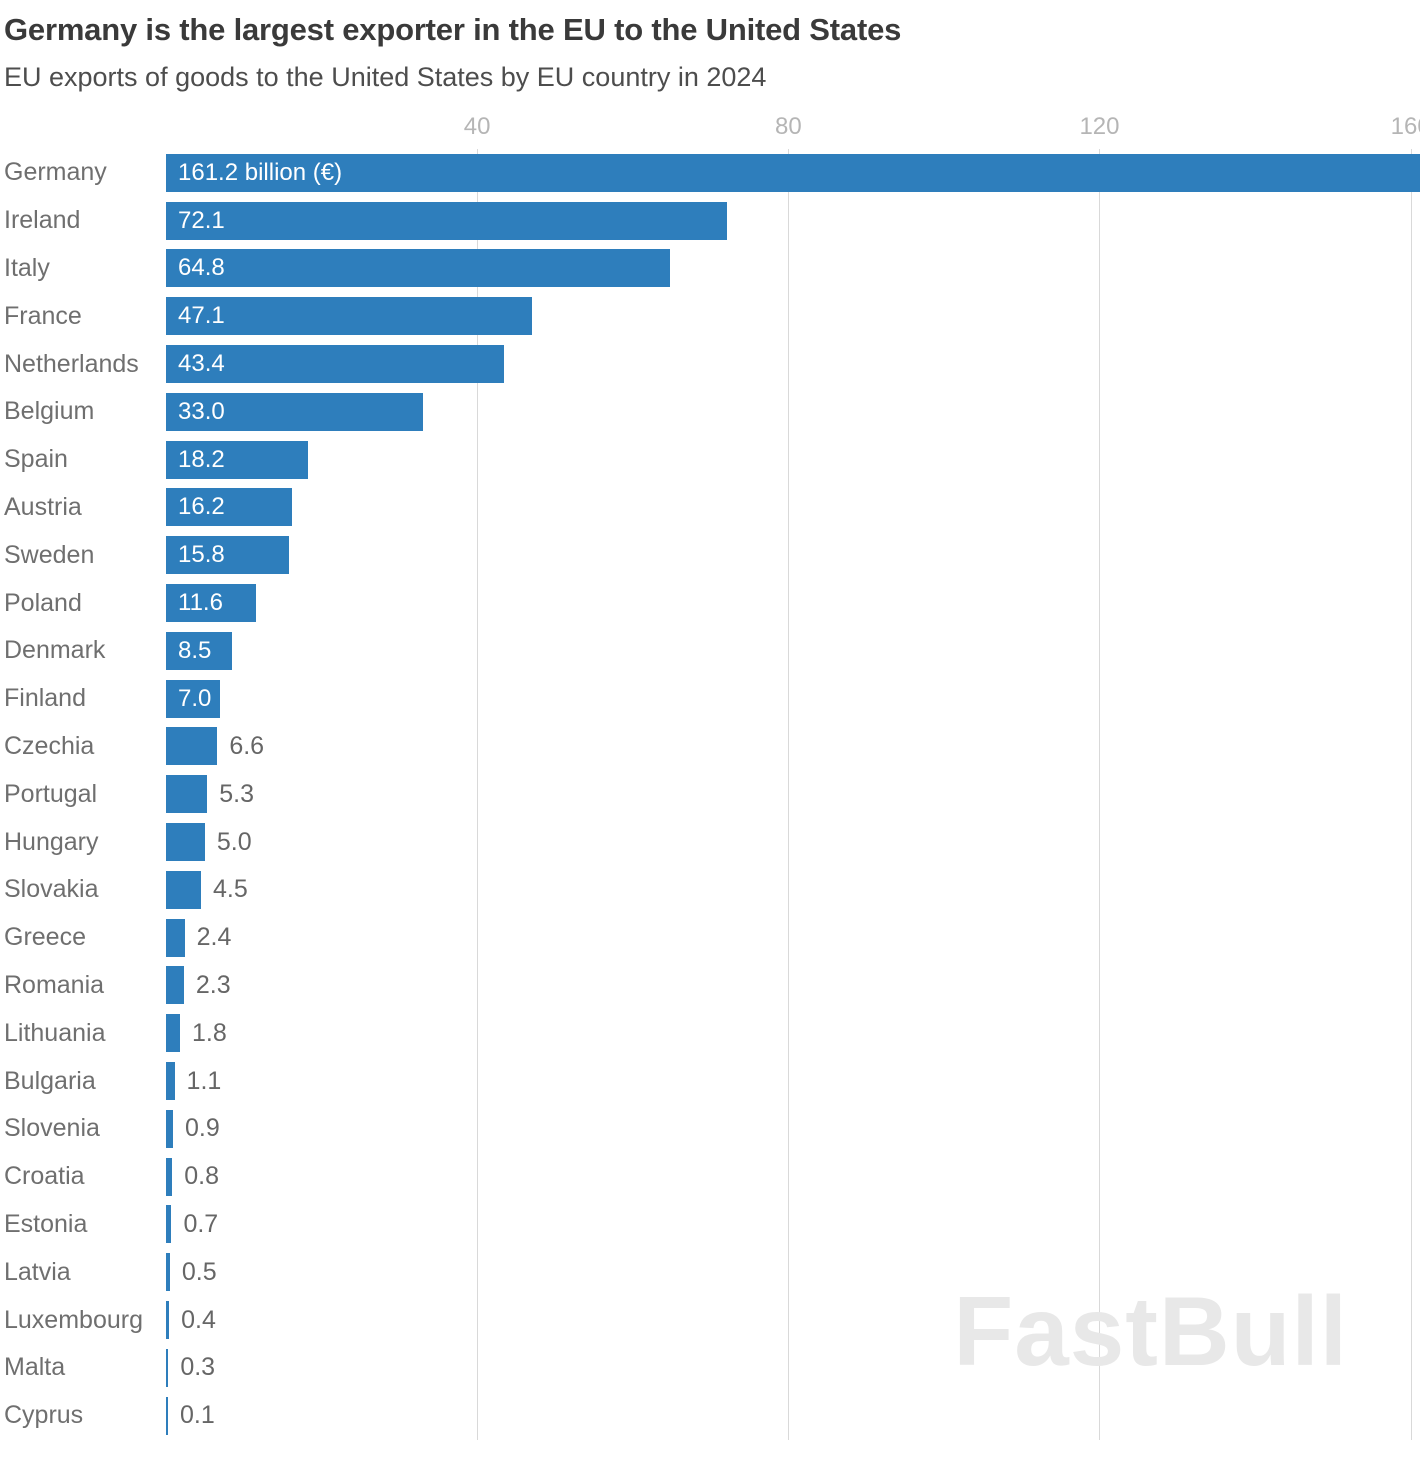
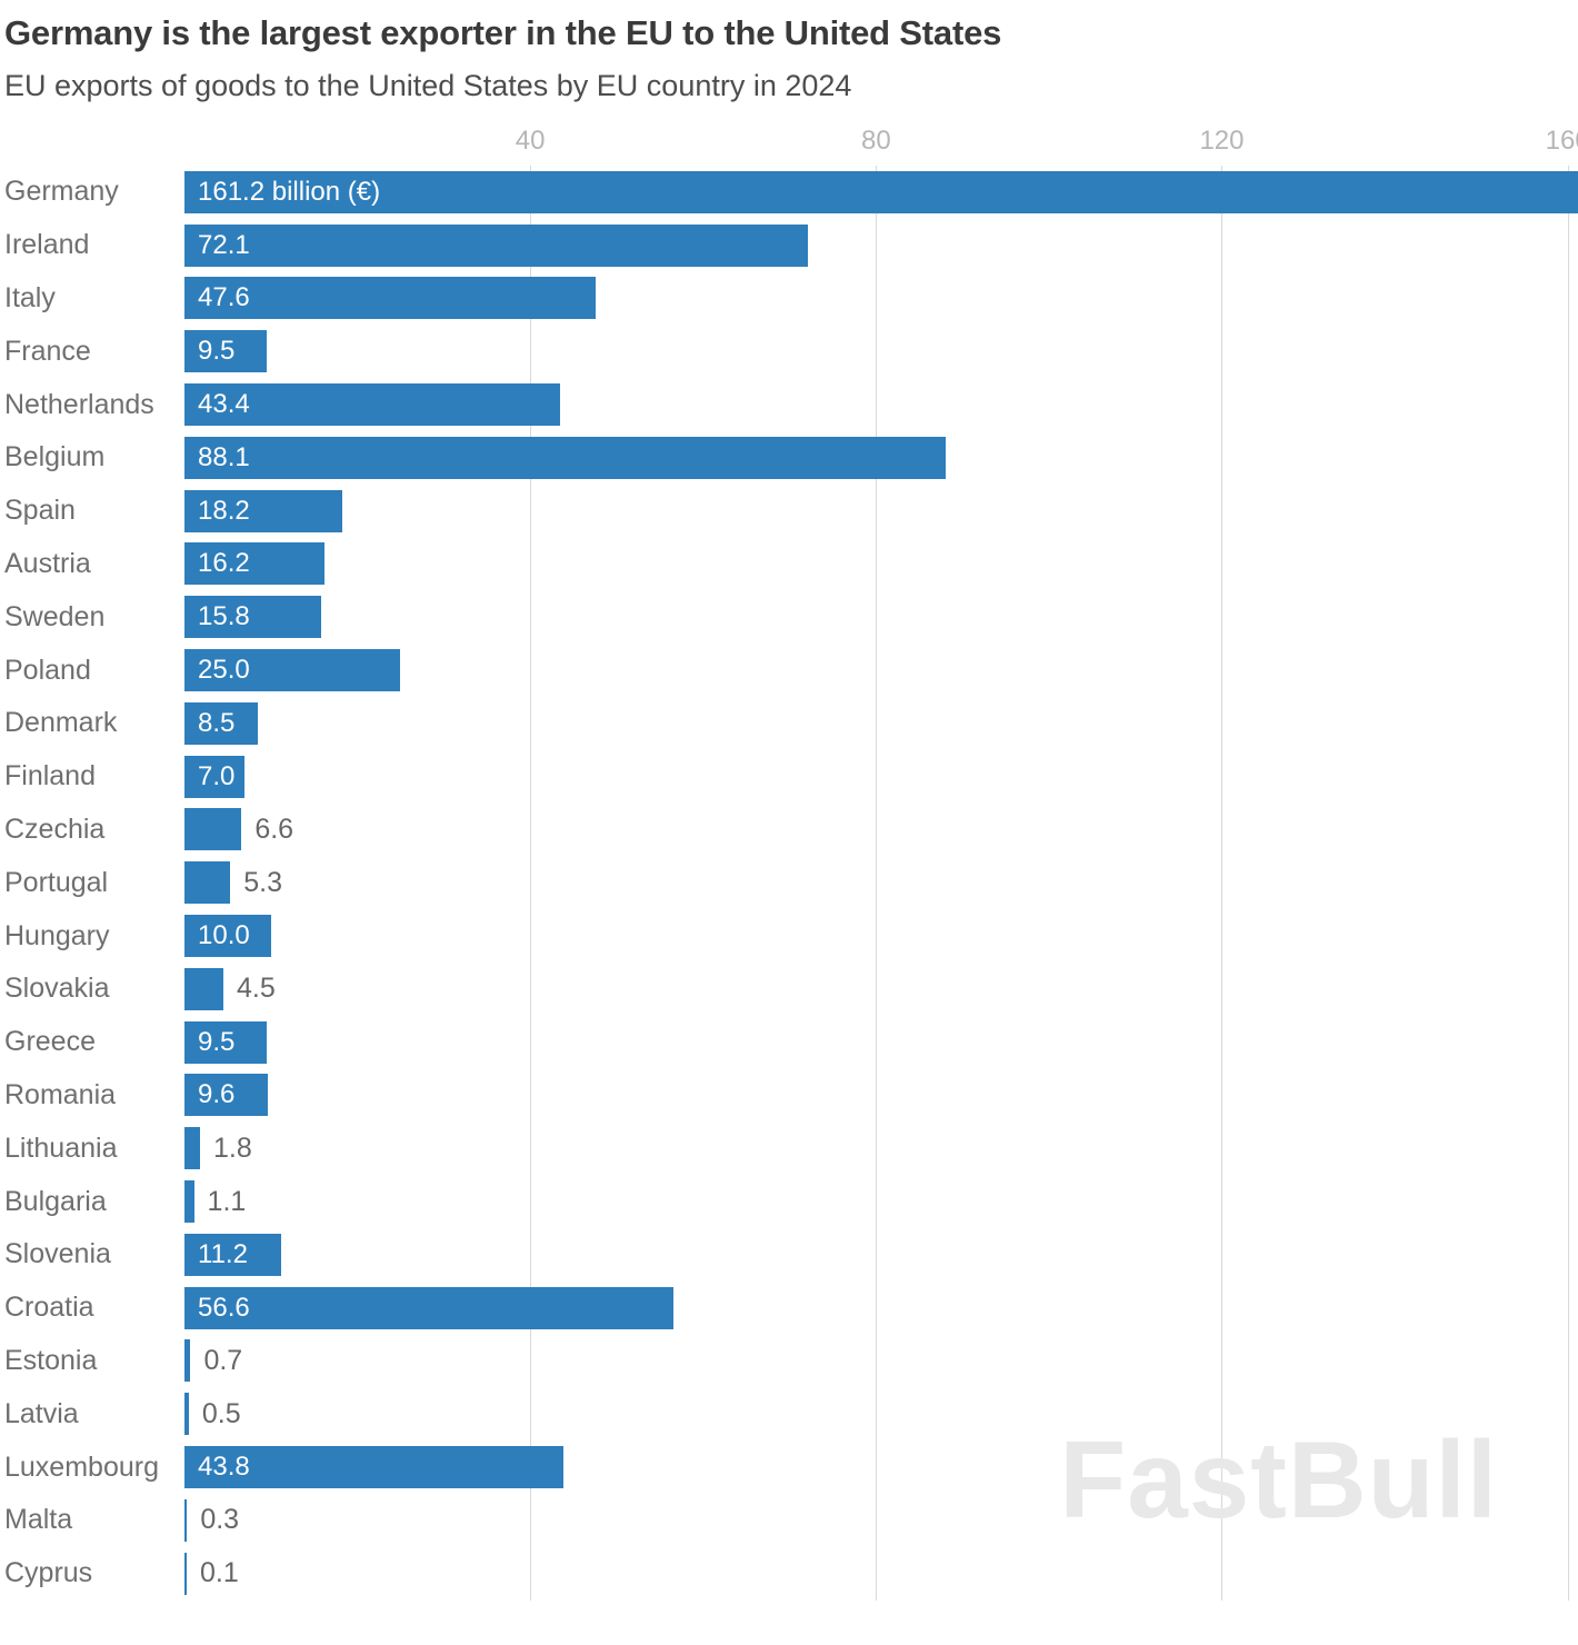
Italy: 64.8 -> 47.6
France: 47.1 -> 9.5
Belgium: 33.0 -> 88.1
Poland: 11.6 -> 25.0
Hungary: 5.0 -> 10.0
Greece: 2.4 -> 9.5
Romania: 2.3 -> 9.6
Slovenia: 0.9 -> 11.2
Croatia: 0.8 -> 56.6
Luxembourg: 0.4 -> 43.8
